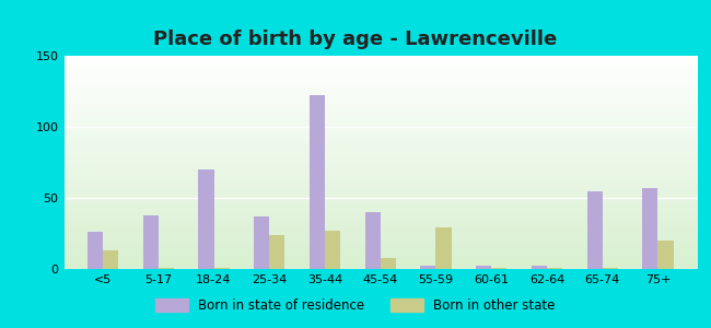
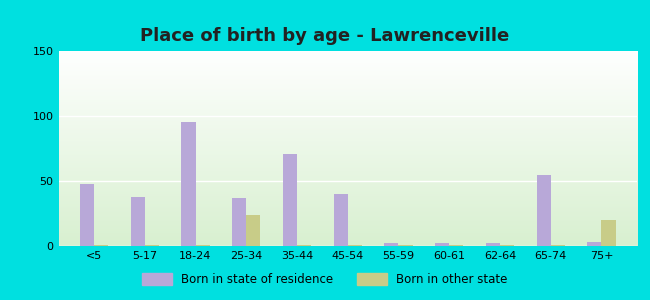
Born in state of residence/<5: 26 -> 48
Born in other state/<5: 13 -> 1
Born in state of residence/18-24: 70 -> 95
Born in state of residence/35-44: 122 -> 71
Born in other state/35-44: 27 -> 1
Born in other state/45-54: 8 -> 1
Born in other state/55-59: 29 -> 1
Born in state of residence/75+: 57 -> 3
